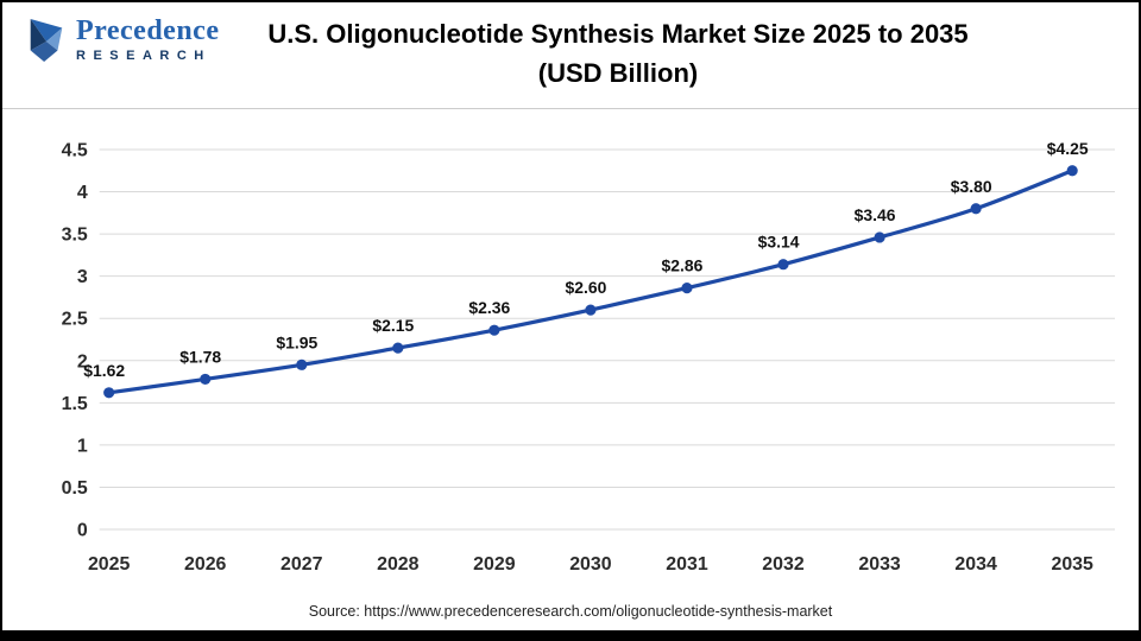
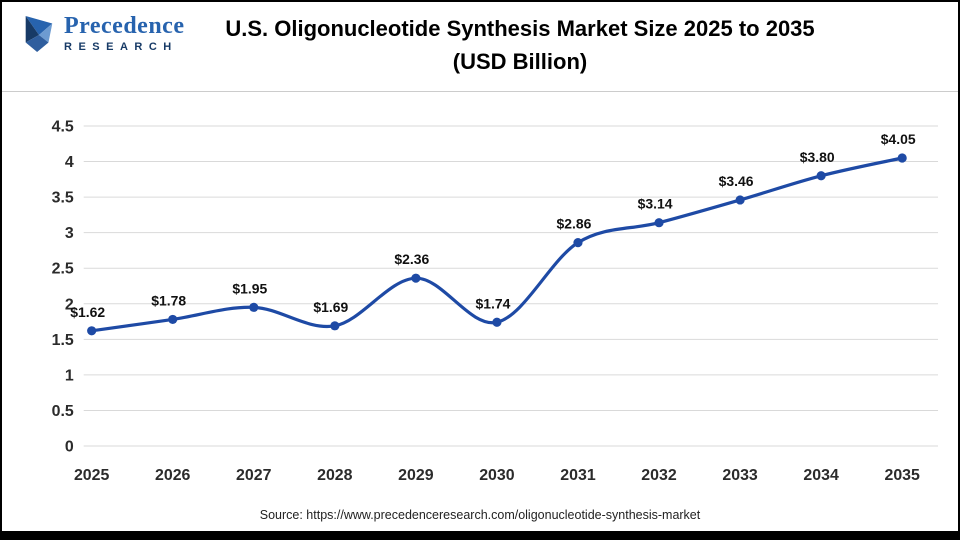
2028: $2.15 -> $1.69
2030: $2.60 -> $1.74
2035: $4.25 -> $4.05
